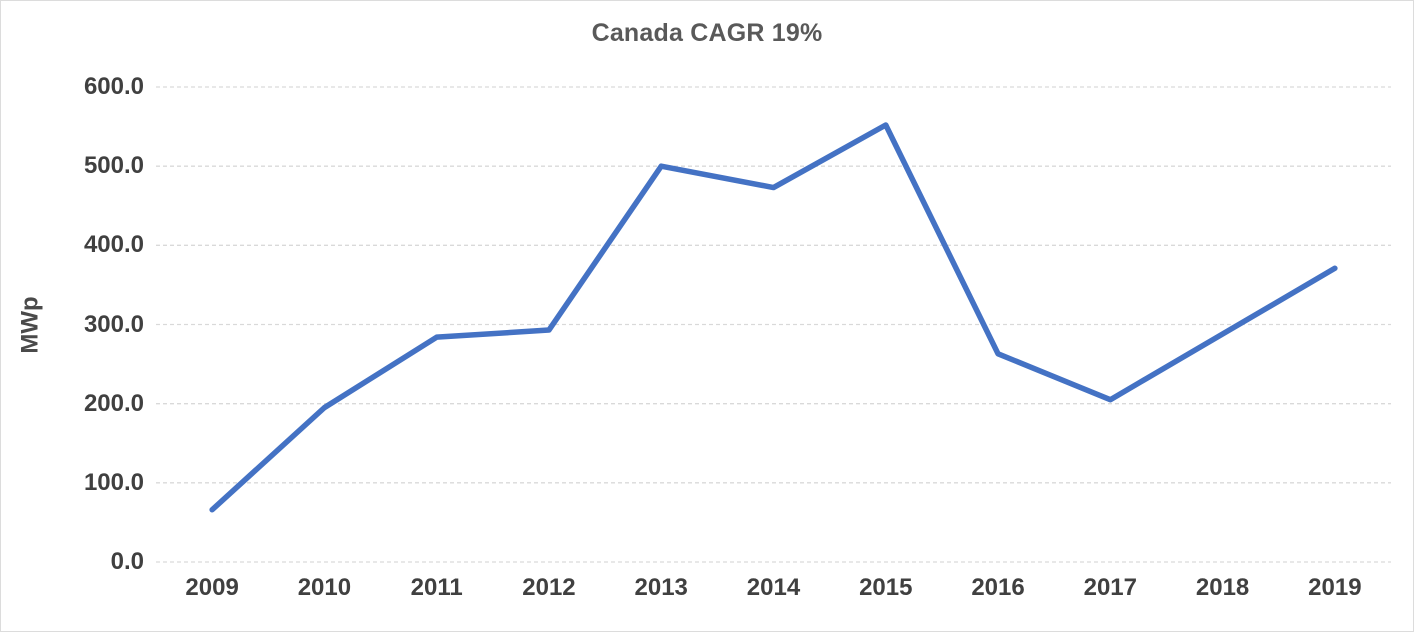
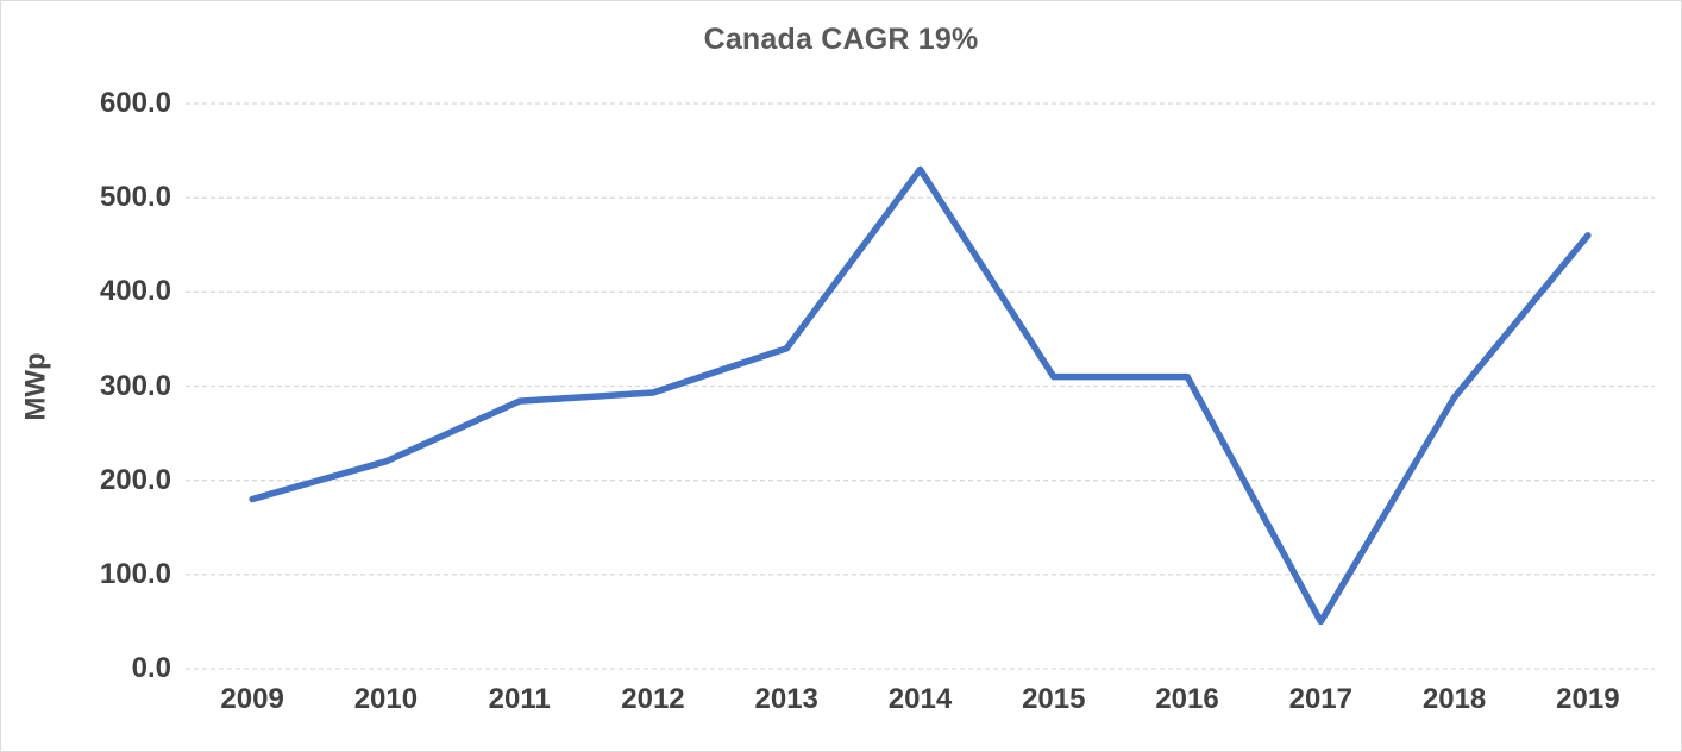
2009: 70 -> 180
2010: 200 -> 220
2013: 500 -> 340
2014: 470 -> 530
2015: 550 -> 310
2016: 260 -> 310
2017: 200 -> 50
2019: 370 -> 460
